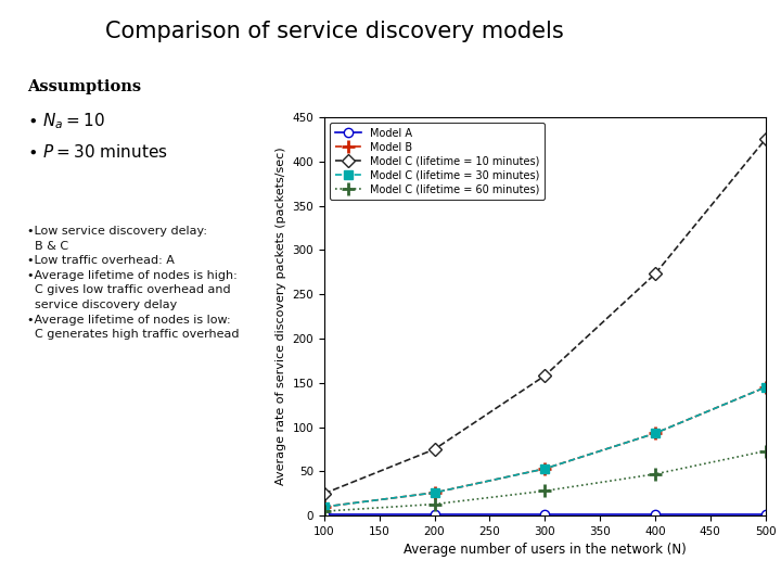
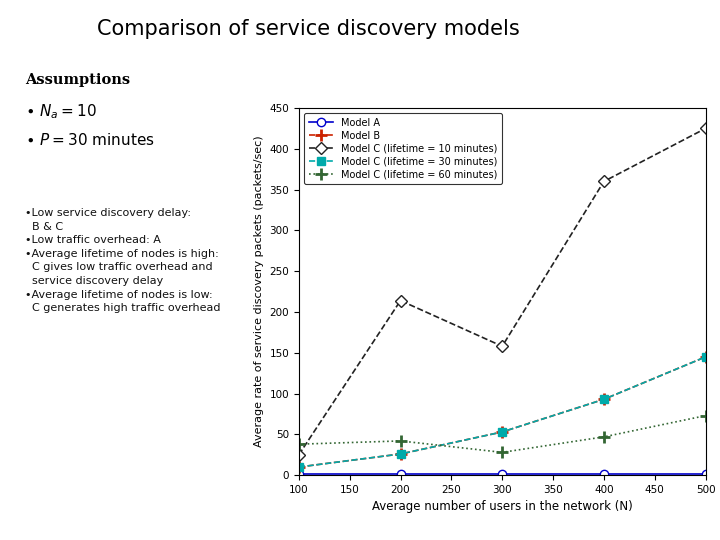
Model C (lifetime = 60 minutes)/100: 5 -> 38
Model C (lifetime = 10 minutes)/200: 75 -> 214
Model C (lifetime = 60 minutes)/200: 13 -> 42
Model C (lifetime = 10 minutes)/400: 273 -> 360
